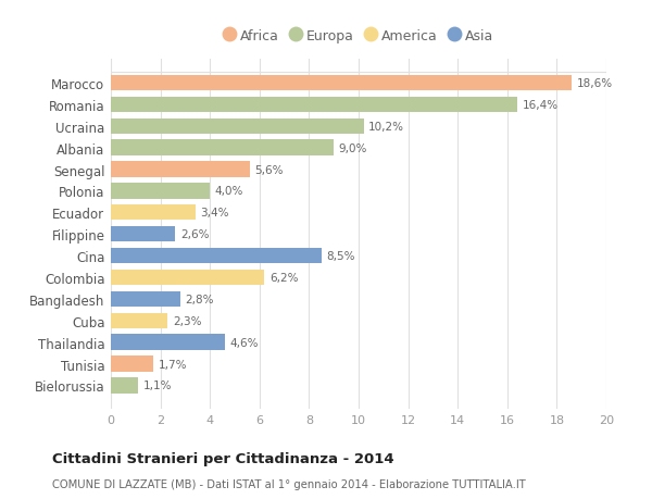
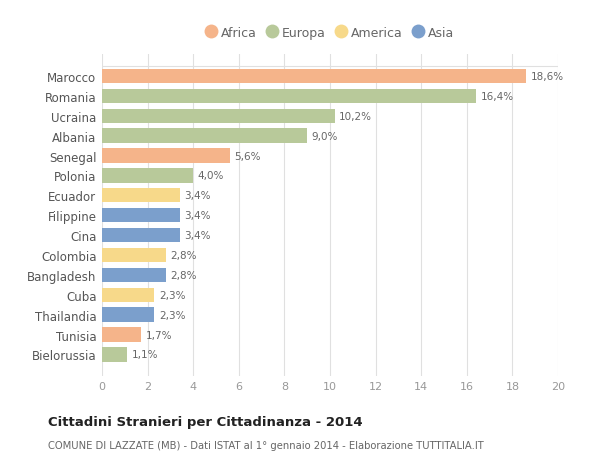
Filippine: 2,6% -> 3,4%
Cina: 8,5% -> 3,4%
Colombia: 6,2% -> 2,8%
Thailandia: 4,6% -> 2,3%
